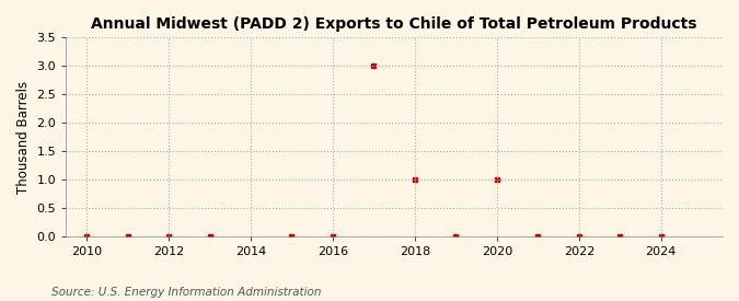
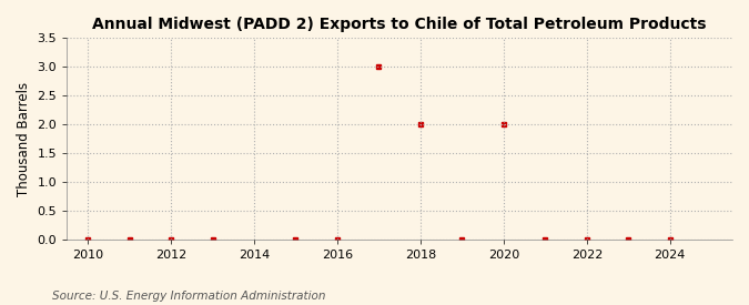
2018: 1 -> 2
2020: 1 -> 2
